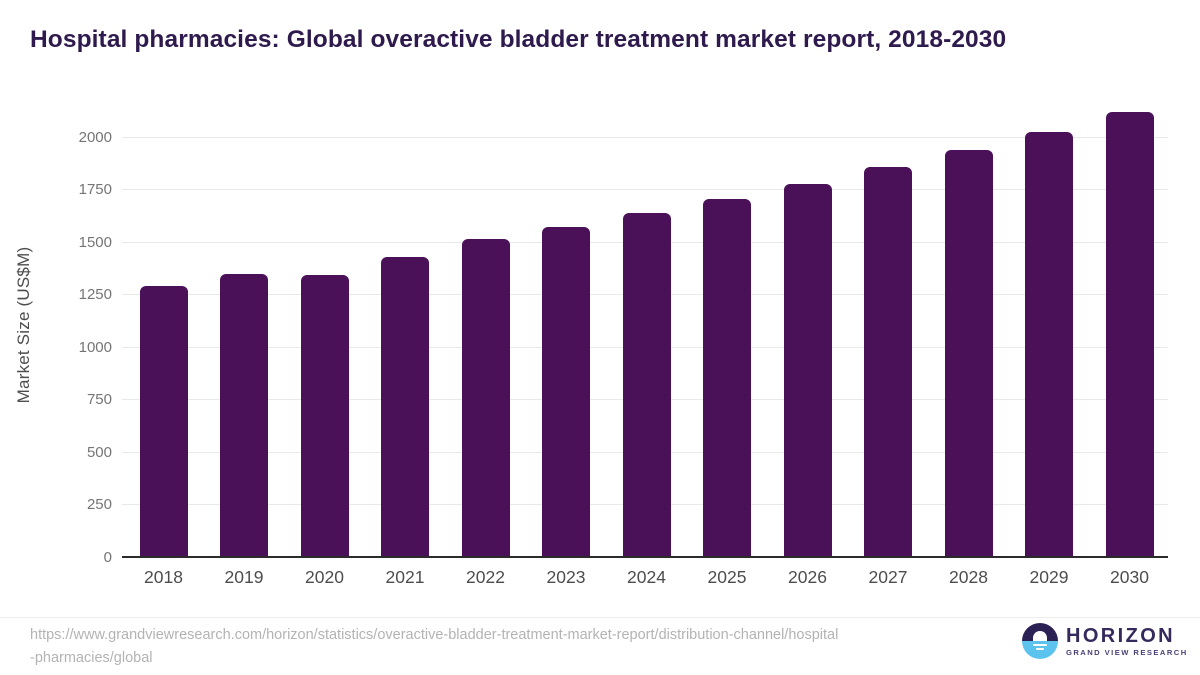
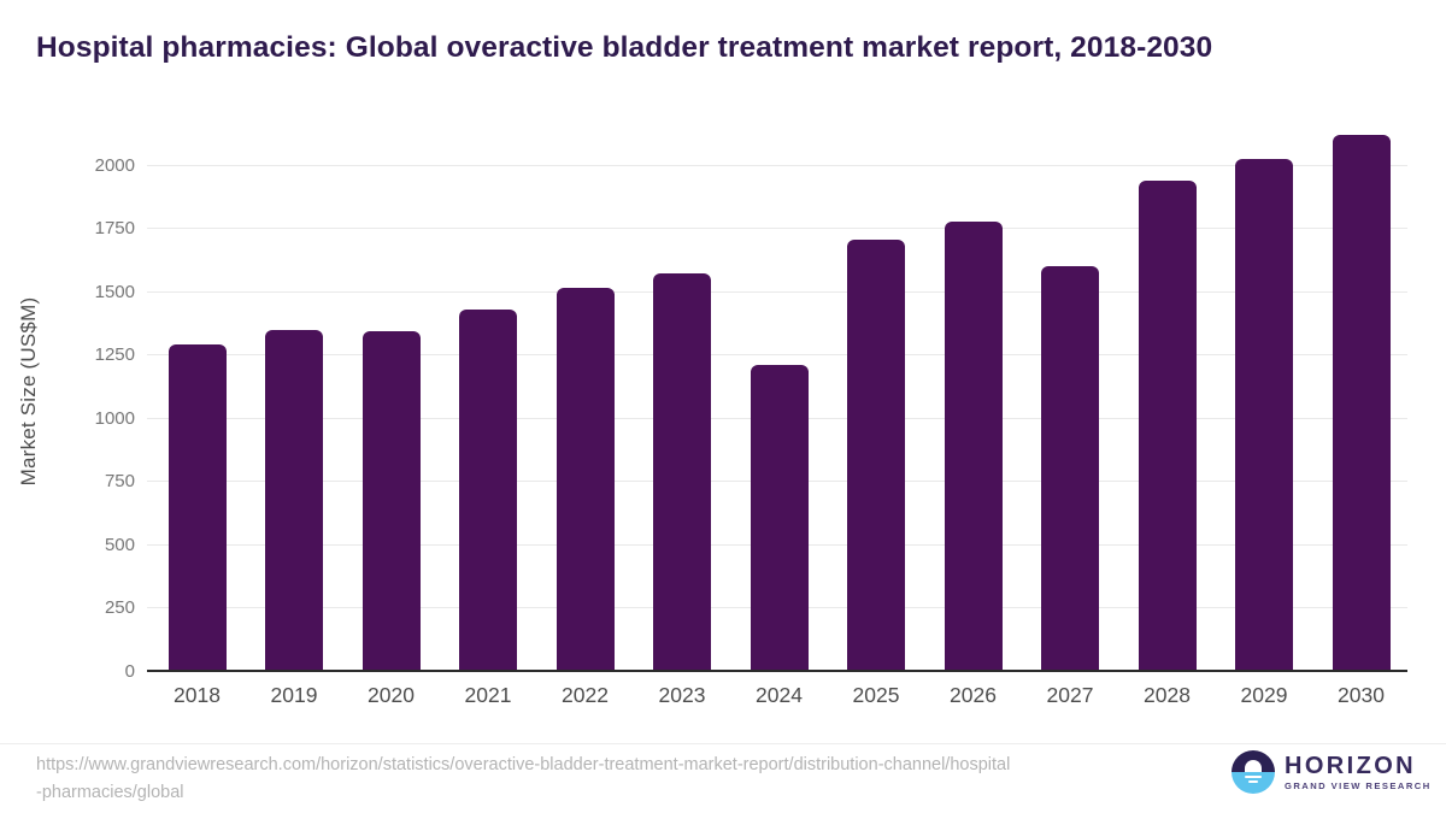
2024: 1640 -> 1210
2027: 1860 -> 1600
